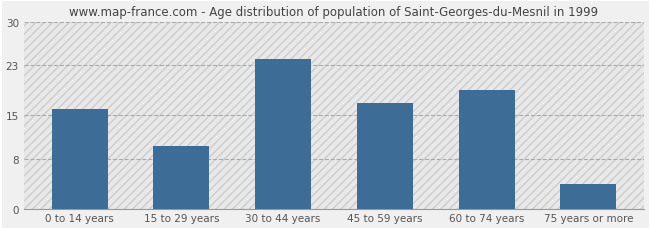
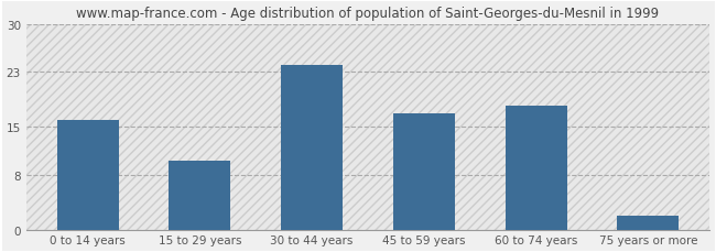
60 to 74 years: 19 -> 18
75 years or more: 4 -> 2
